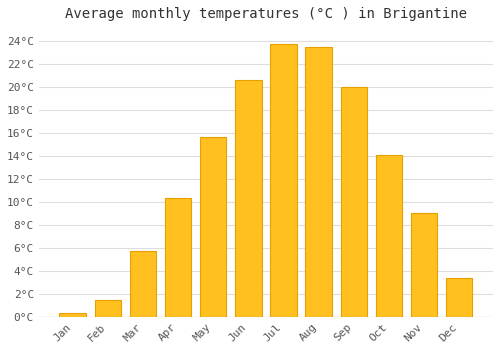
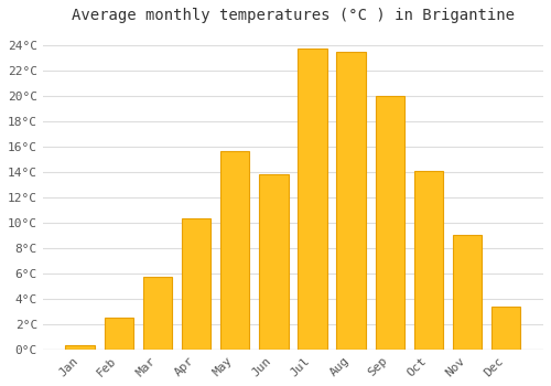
Feb: 1.5°C -> 2.5°C
Jun: 20.6°C -> 13.8°C
